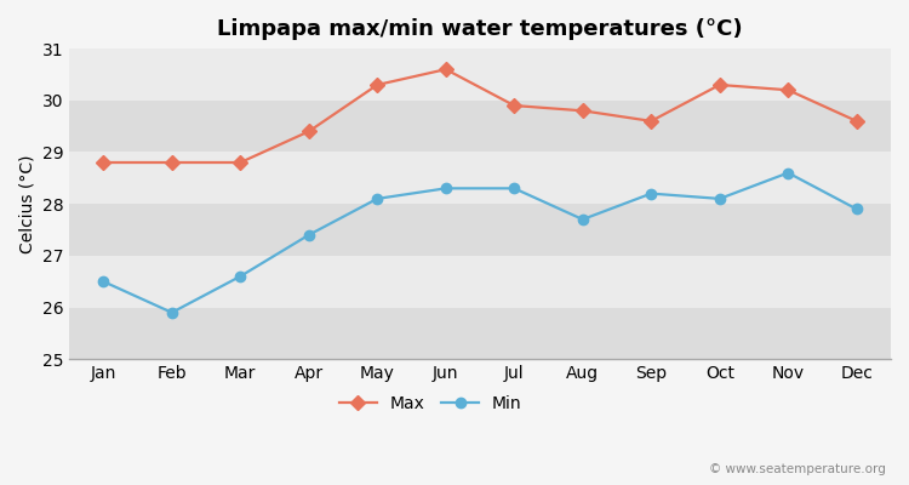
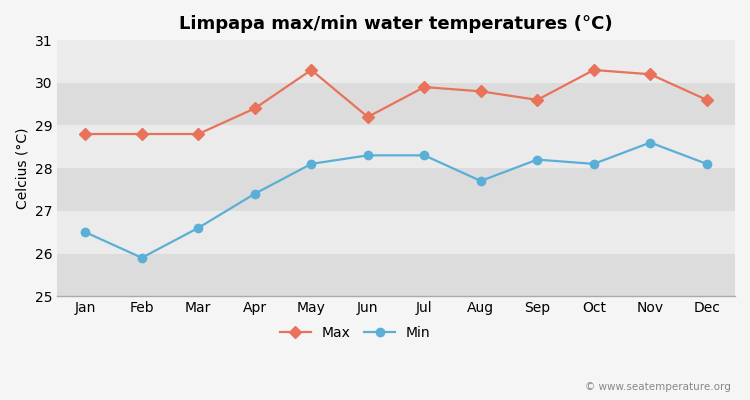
Max/Jun: 30.6 -> 29.2
Min/Dec: 27.9 -> 28.1
